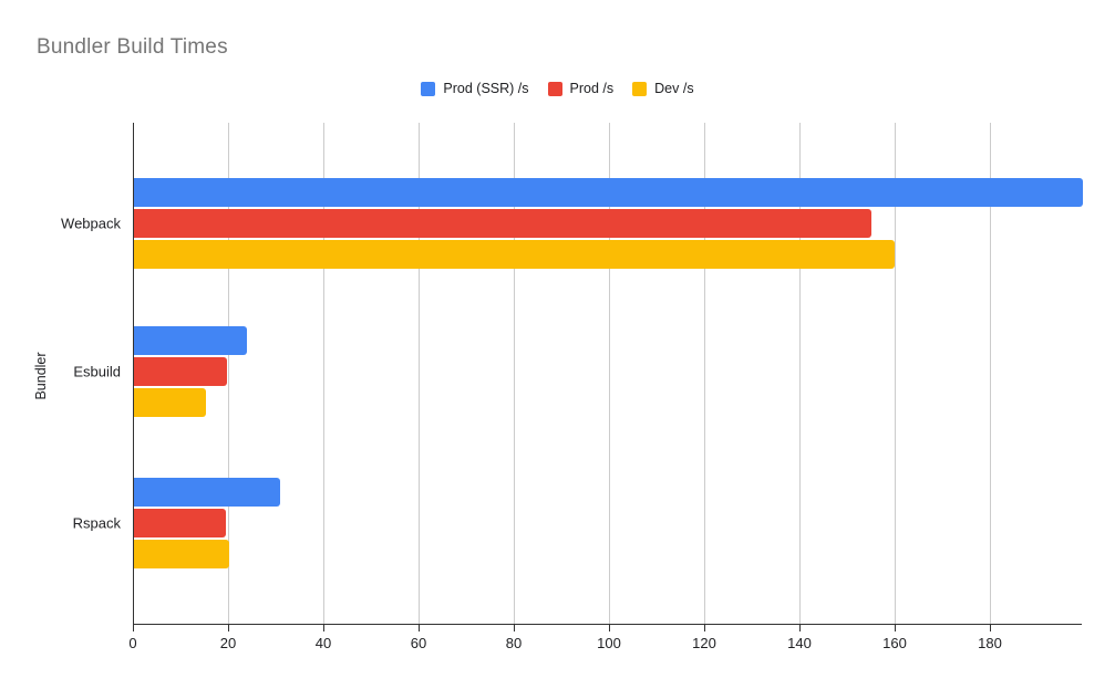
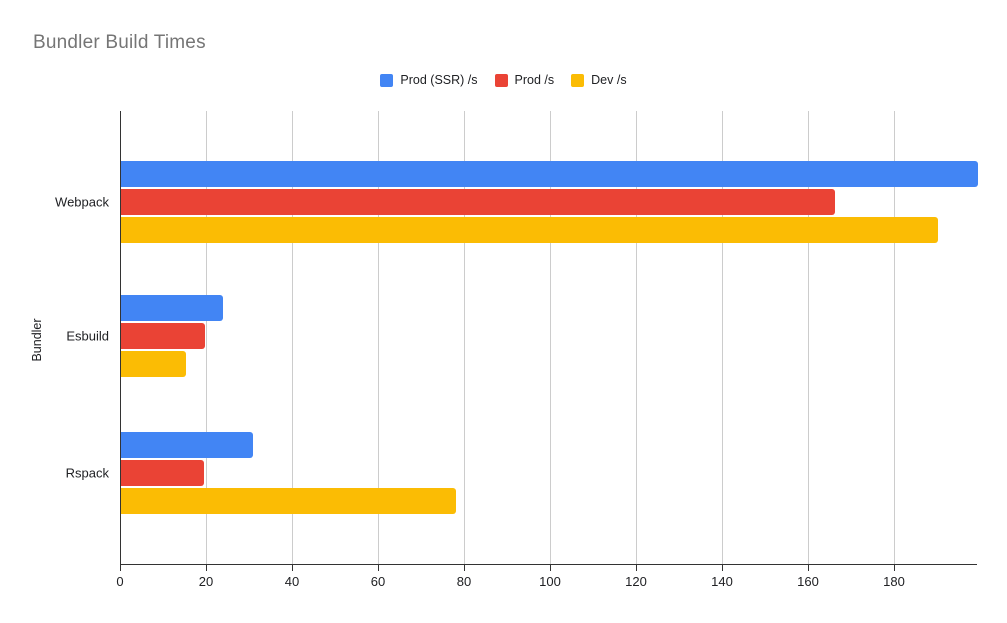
Prod /s/Webpack: 155 -> 166
Dev /s/Webpack: 160 -> 190
Dev /s/Rspack: 20 -> 78
